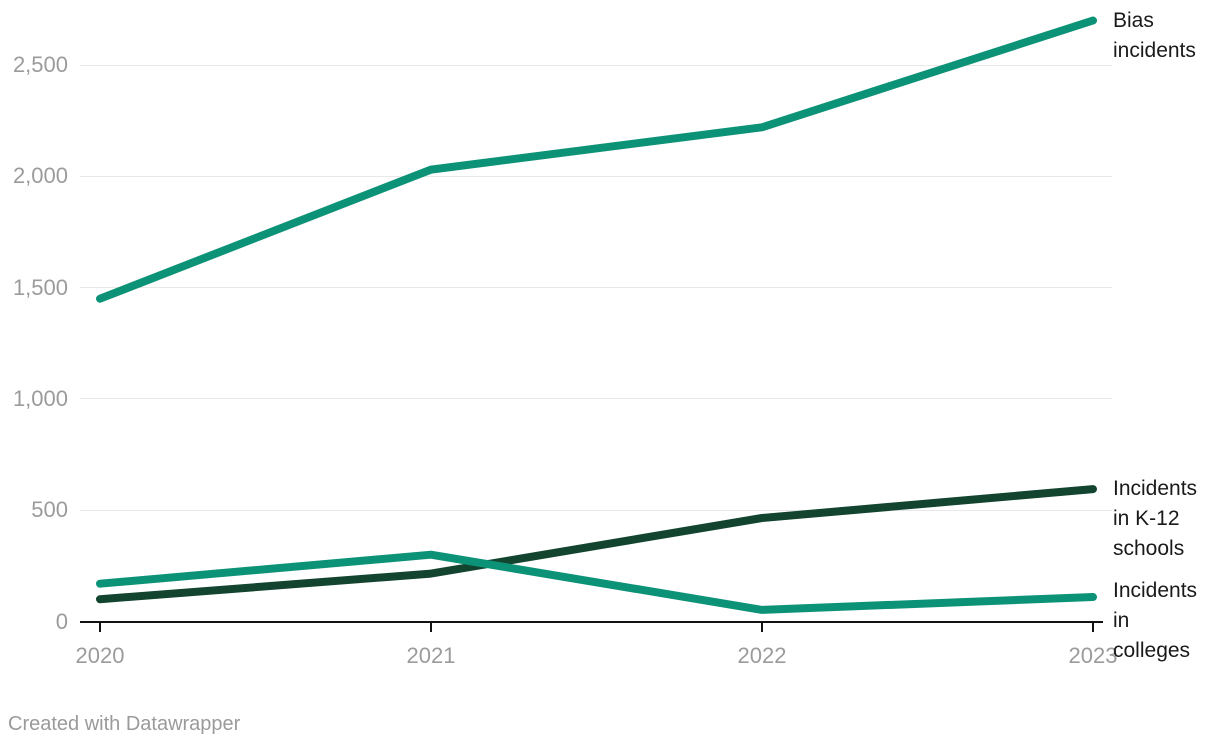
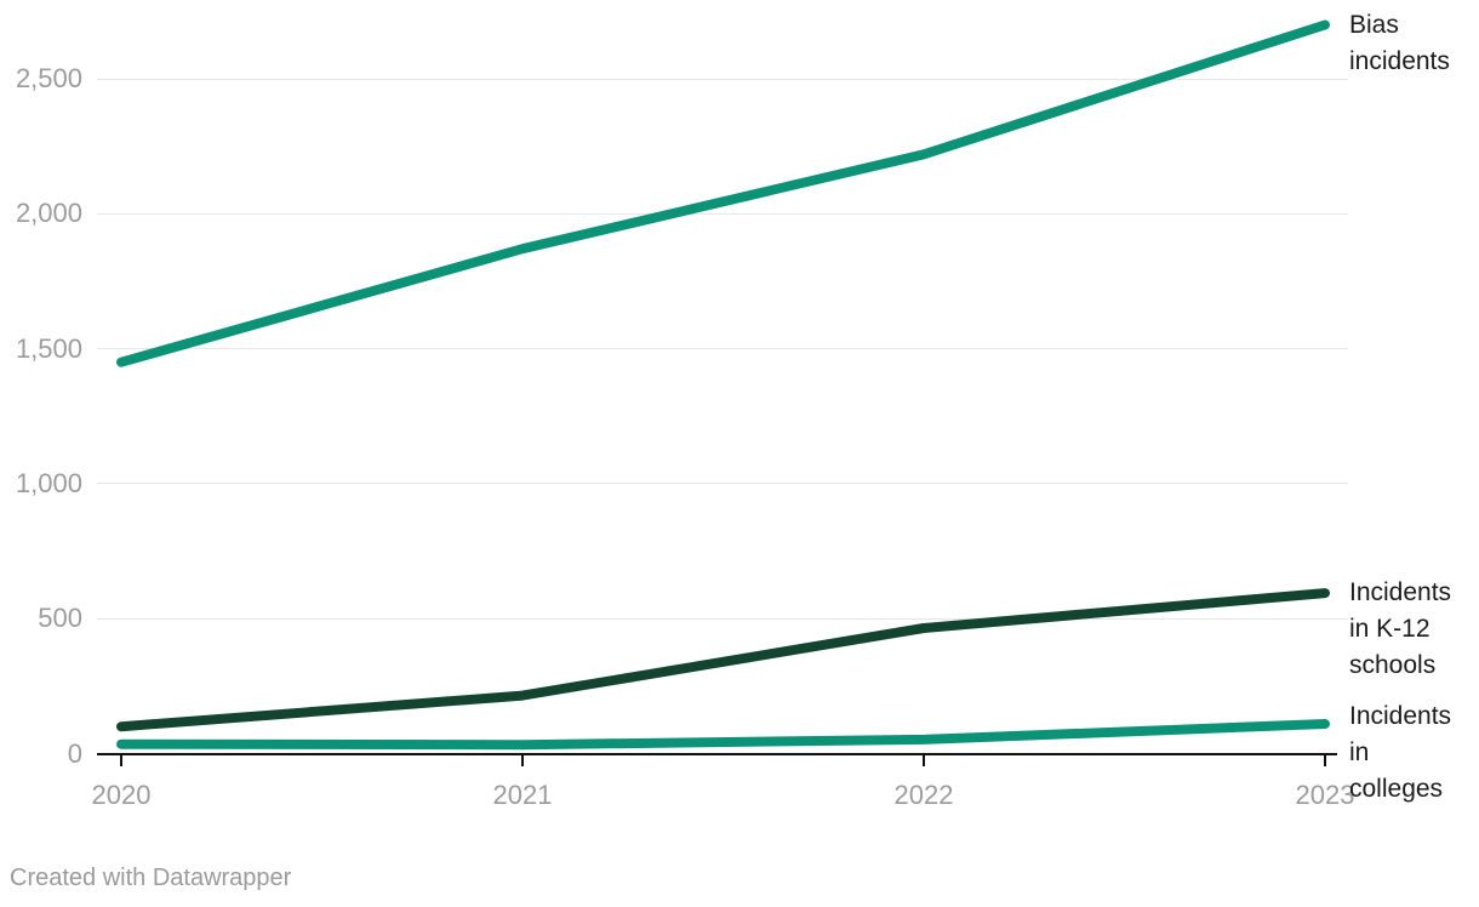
Incidents in colleges/2020: 170 -> 40
Bias incidents/2021: 2030 -> 1870
Incidents in colleges/2021: 300 -> 30
